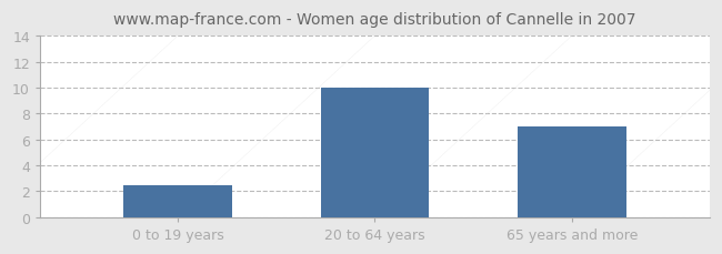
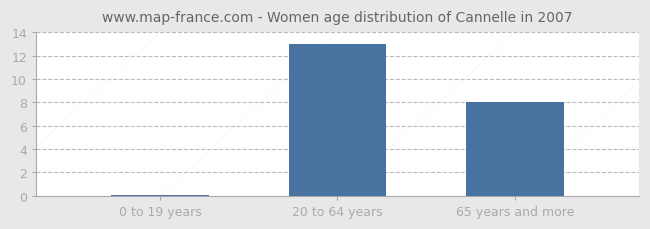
0 to 19 years: 2.5 -> 0.1
20 to 64 years: 10.0 -> 13.0
65 years and more: 7.0 -> 8.0
